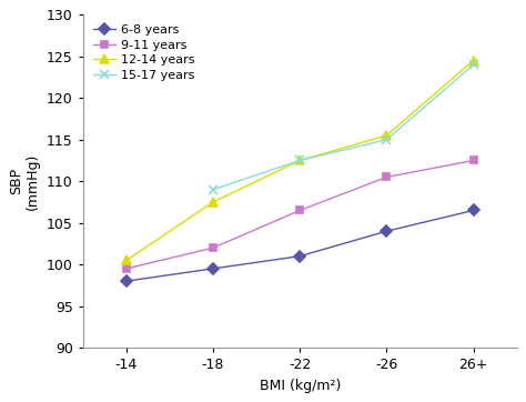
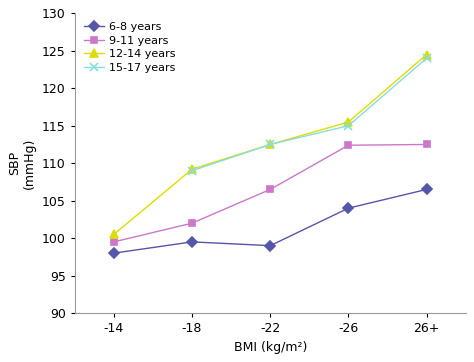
12-14 years/-18: 107.5 -> 109.2
6-8 years/-22: 101.0 -> 99.0
9-11 years/-26: 110.5 -> 112.4
